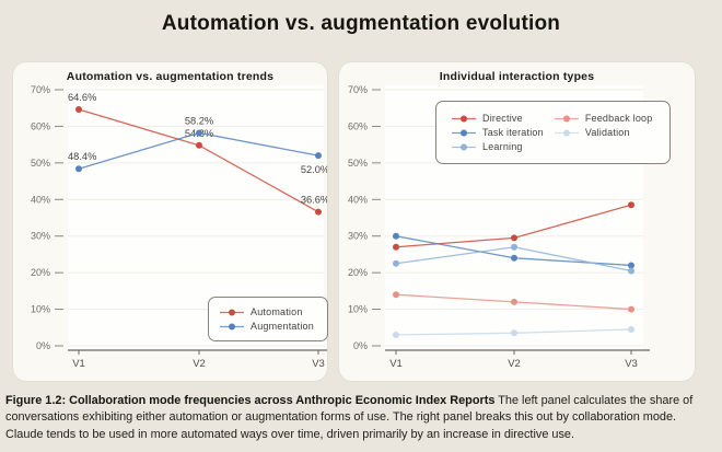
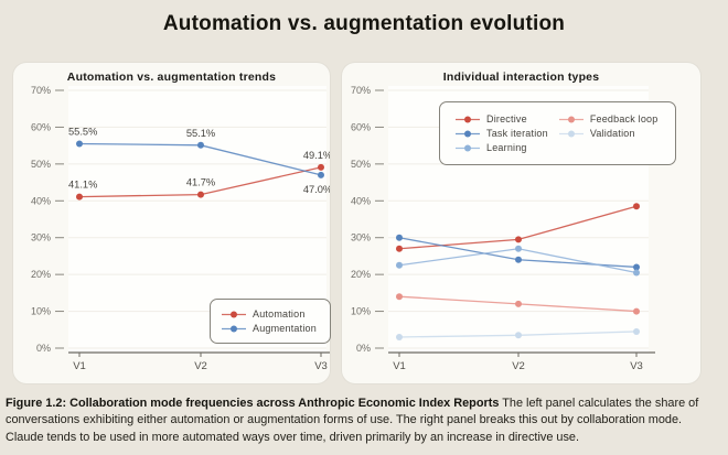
Automation vs. augmentation trends/Automation/V1: 64.6% -> 41.1%
Automation vs. augmentation trends/Augmentation/V1: 48.4% -> 55.5%
Automation vs. augmentation trends/Automation/V2: 54.8% -> 41.7%
Automation vs. augmentation trends/Augmentation/V2: 58.2% -> 55.1%
Automation vs. augmentation trends/Automation/V3: 36.6% -> 49.1%
Automation vs. augmentation trends/Augmentation/V3: 52.0% -> 47.0%
